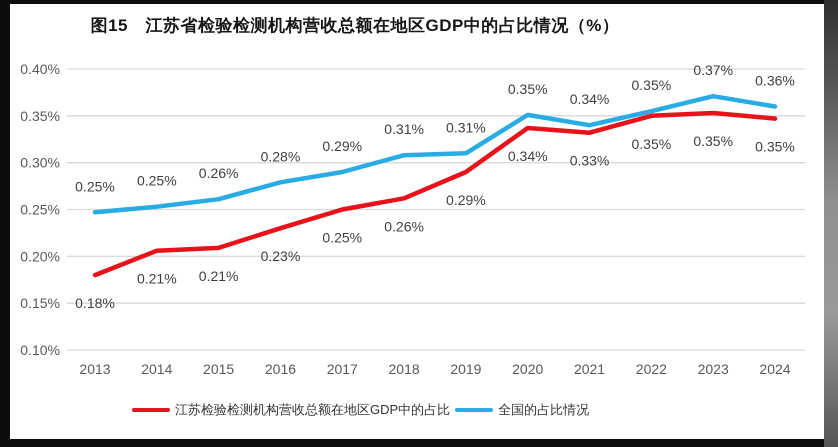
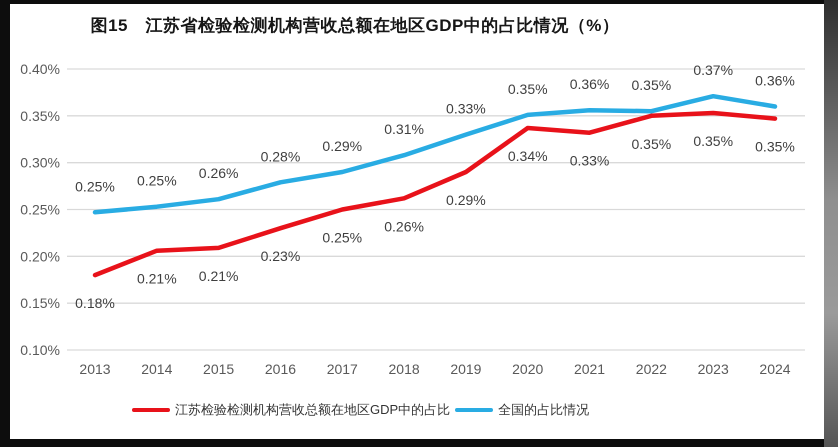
全国的占比情况/2019: 0.31% -> 0.33%
全国的占比情况/2021: 0.34% -> 0.36%
